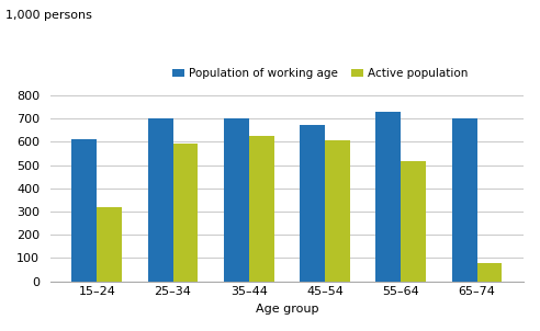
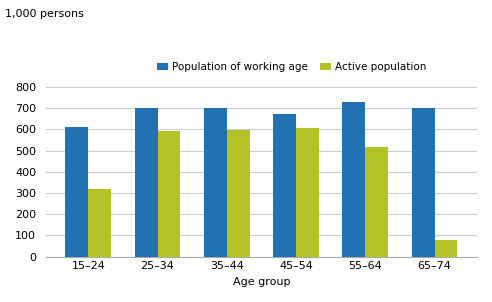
Active population/35–44: 625 -> 595
